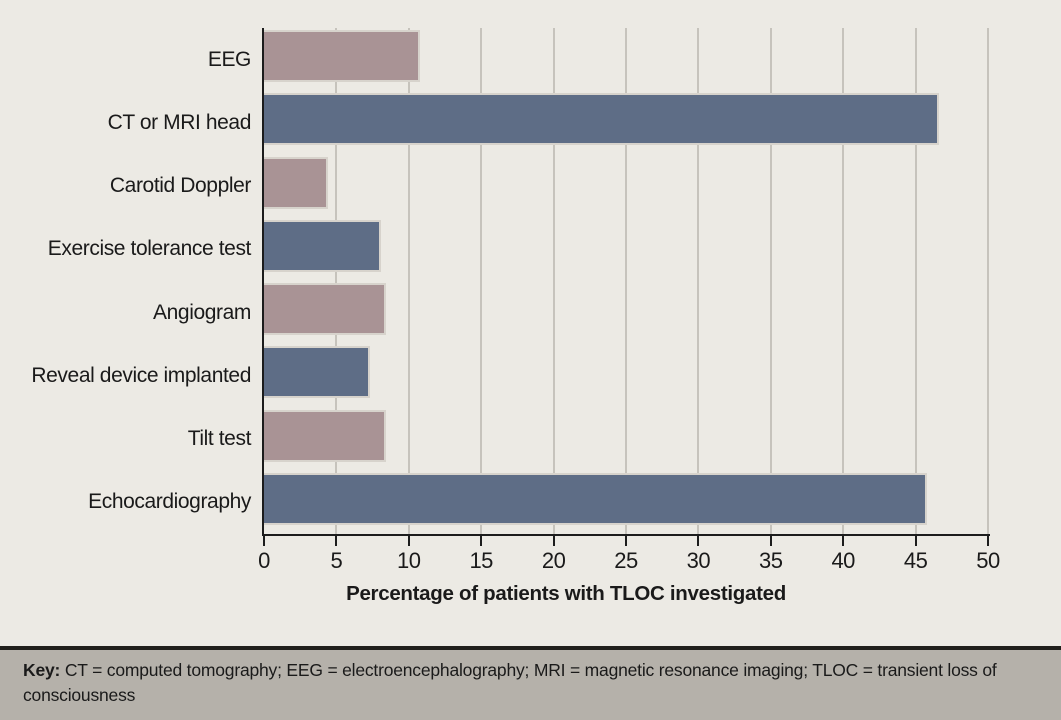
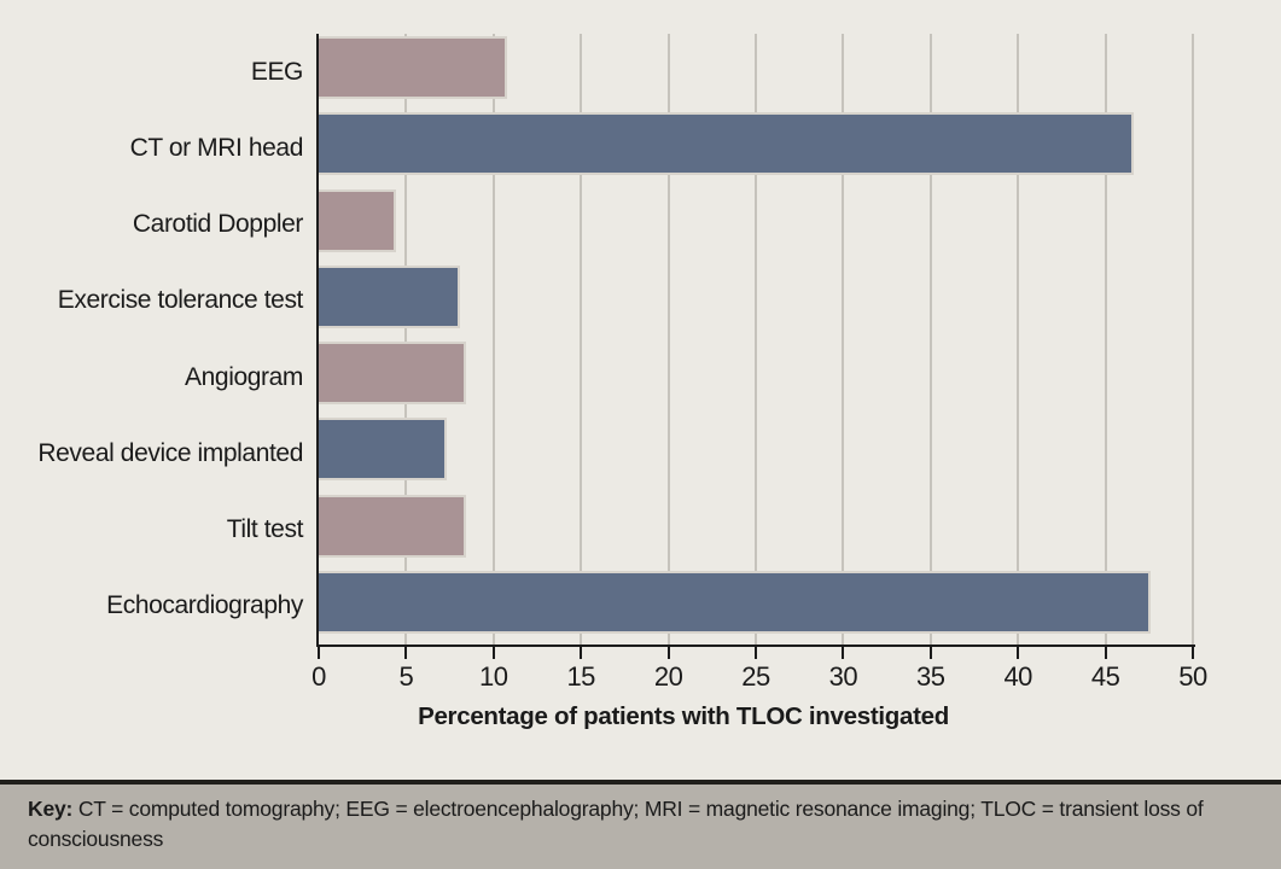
Echocardiography: 45.8 -> 47.6
